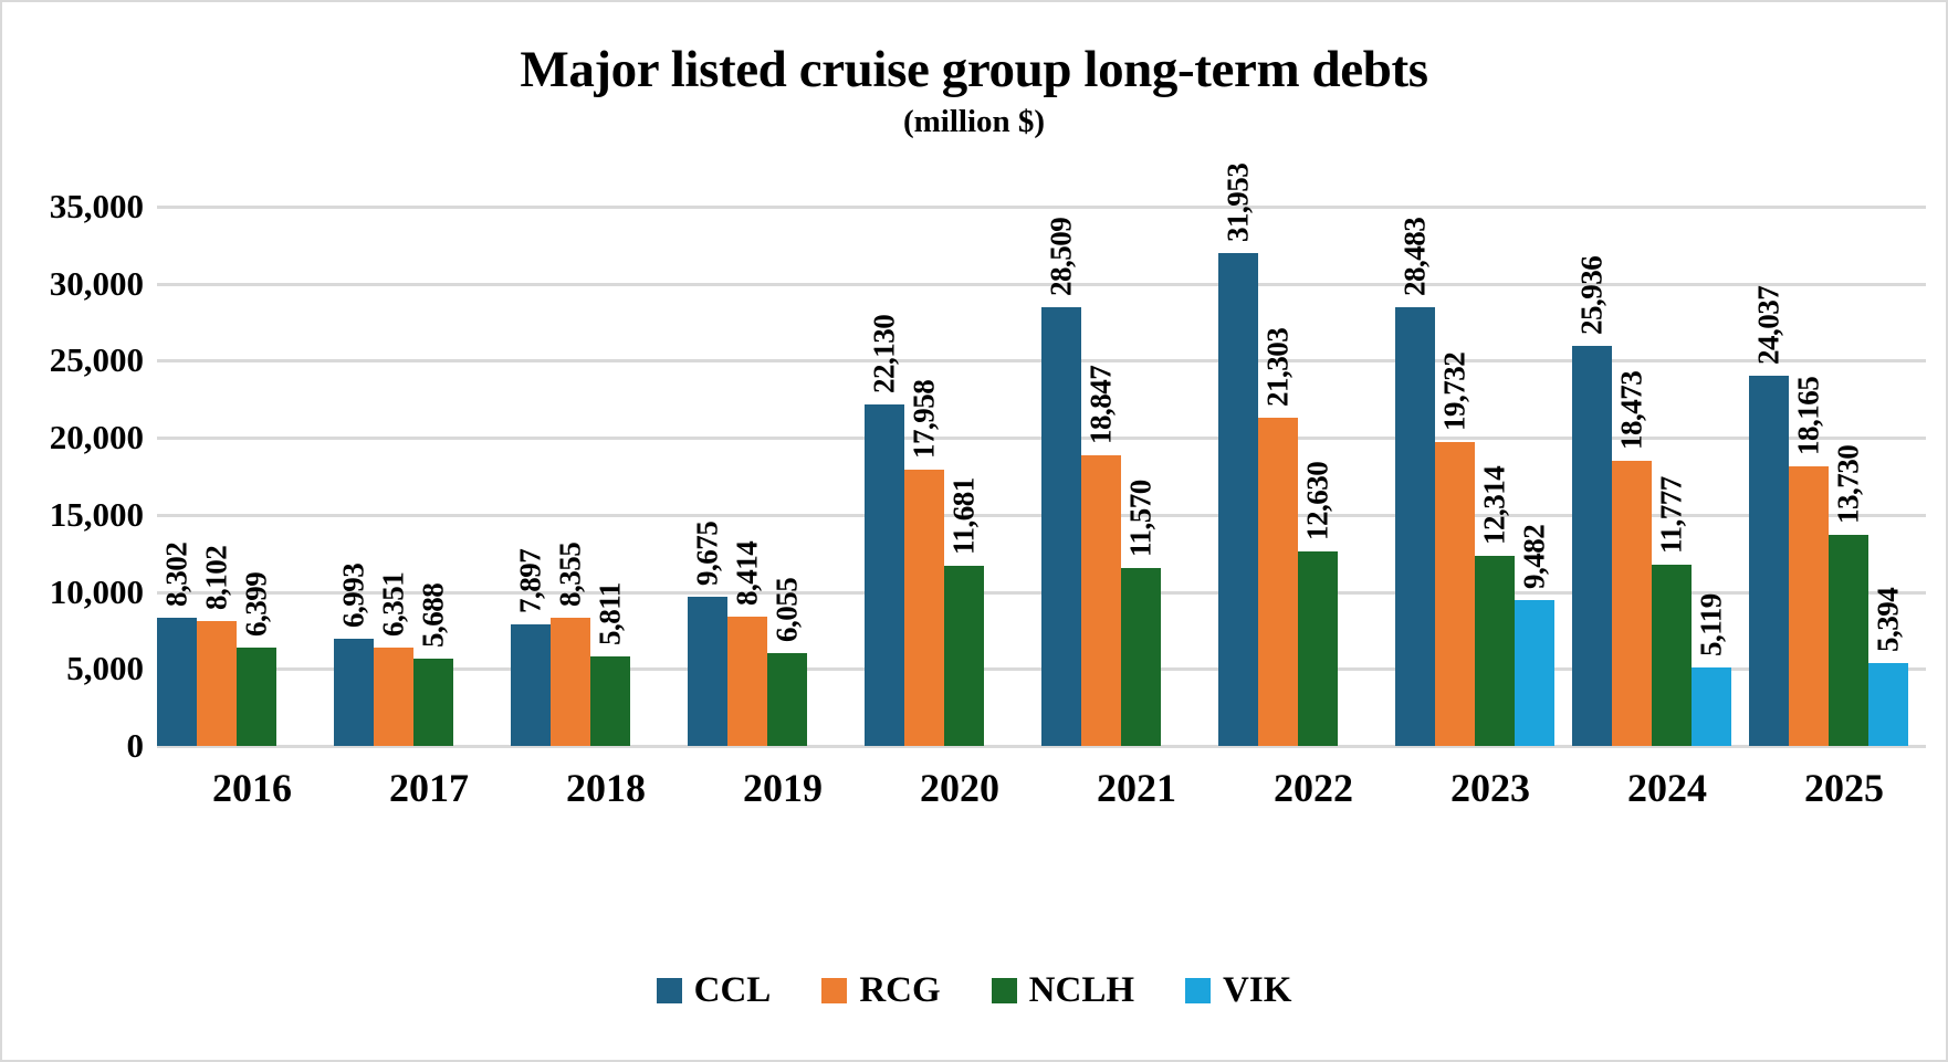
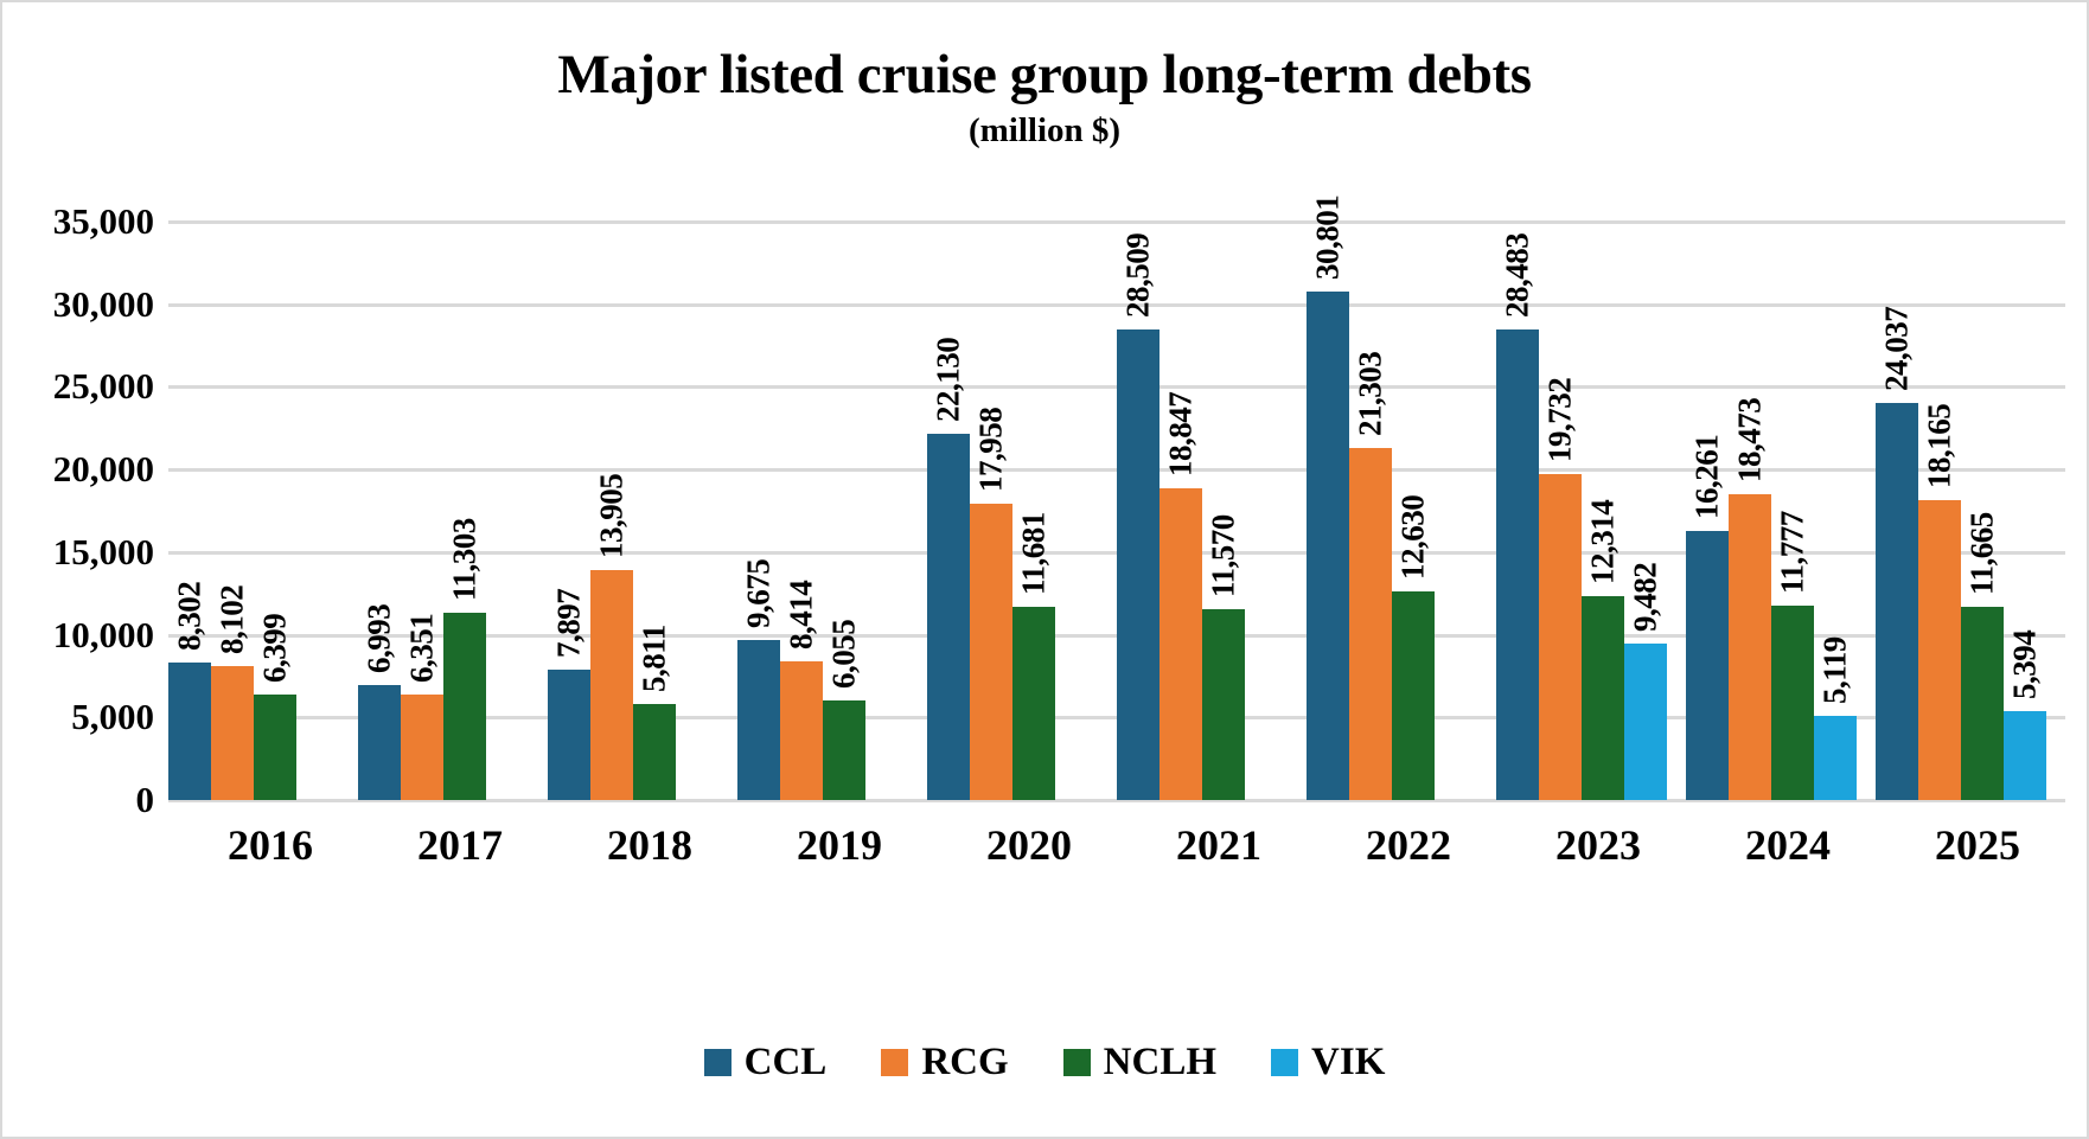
NCLH/2017: 5,688 -> 11,303
RCG/2018: 8,355 -> 13,905
CCL/2022: 31,953 -> 30,801
CCL/2024: 25,936 -> 16,261
NCLH/2025: 13,730 -> 11,665
